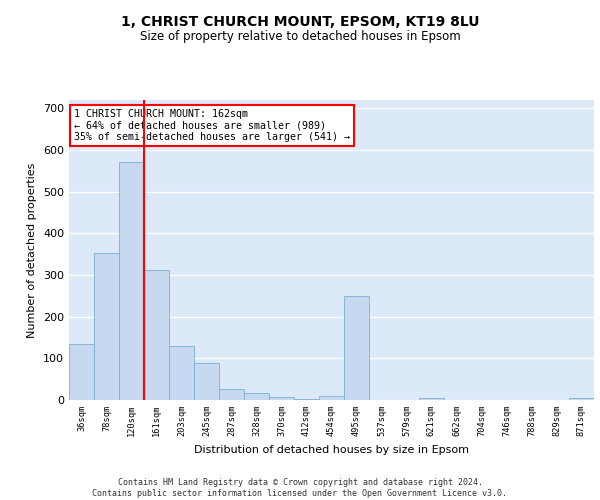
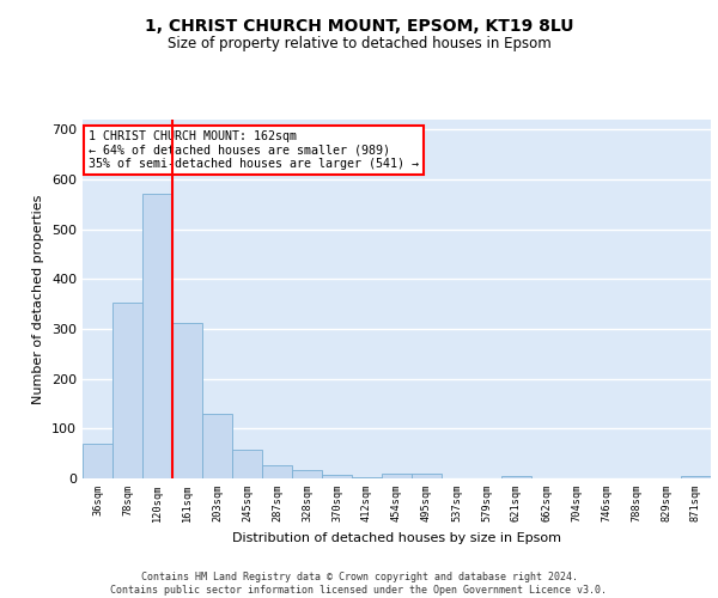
36sqm: 135 -> 70
245sqm: 90 -> 57
495sqm: 250 -> 10
